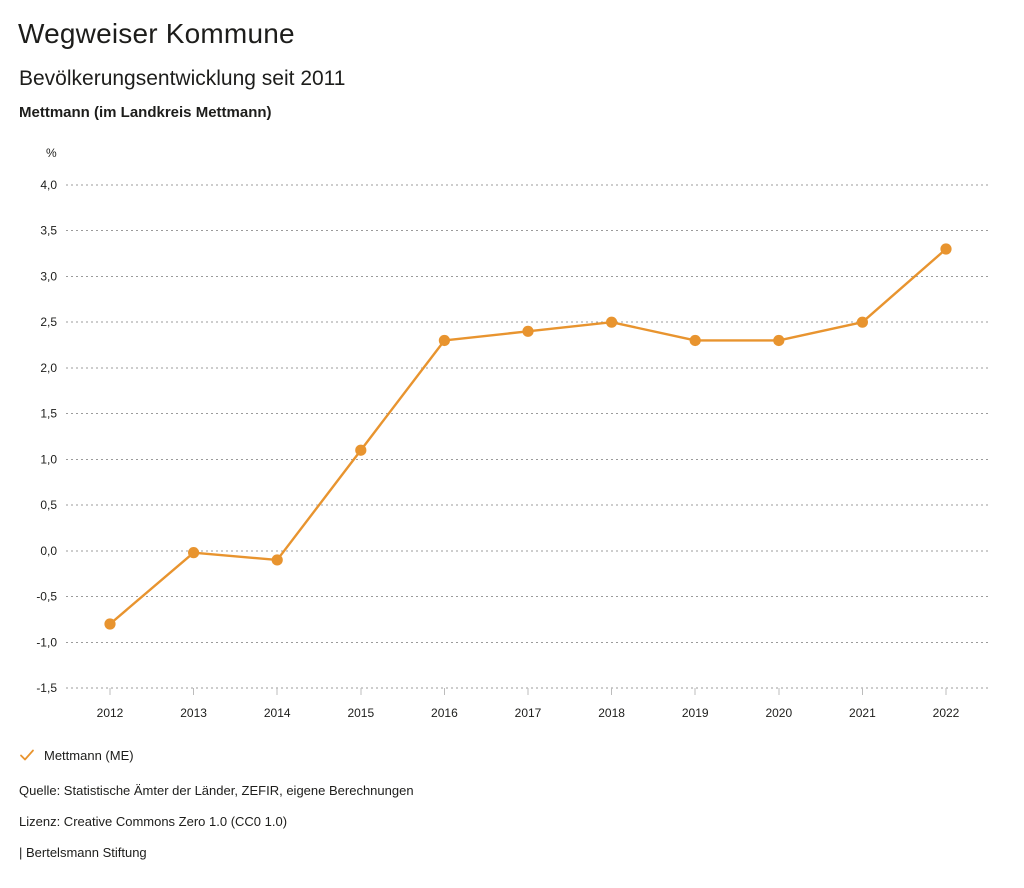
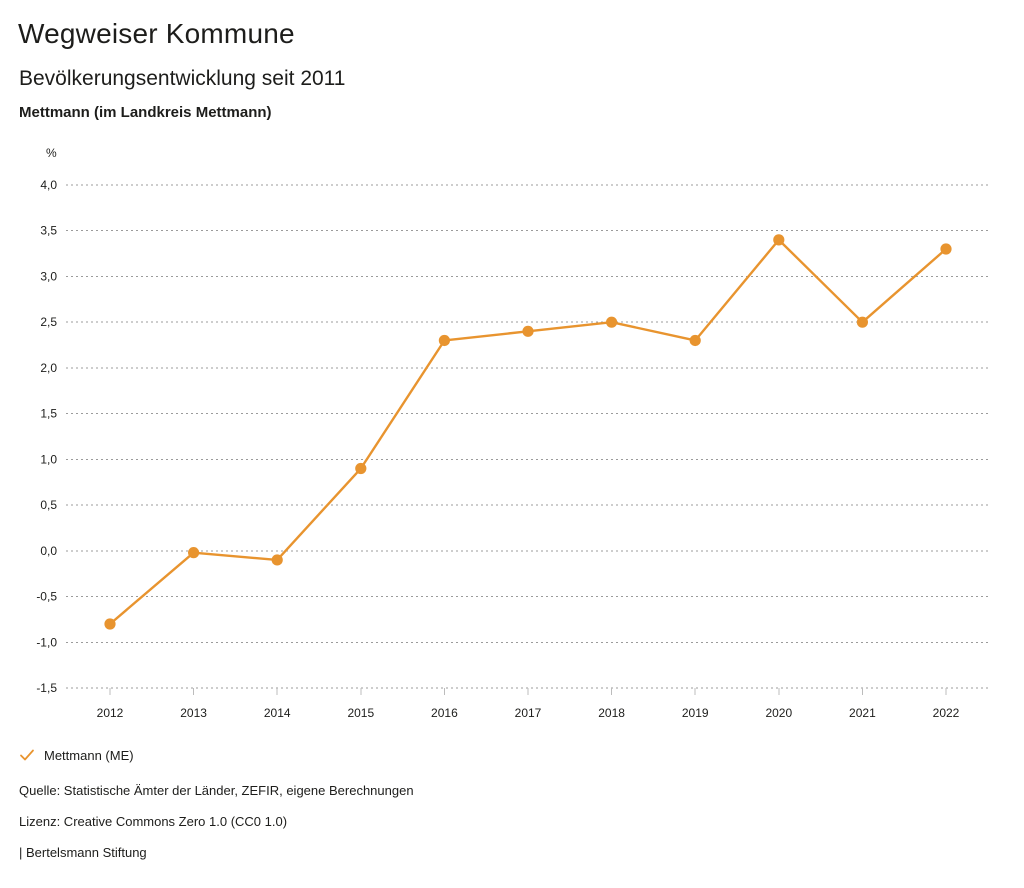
2015: 1,1 -> 0,9
2020: 2,3 -> 3,4
